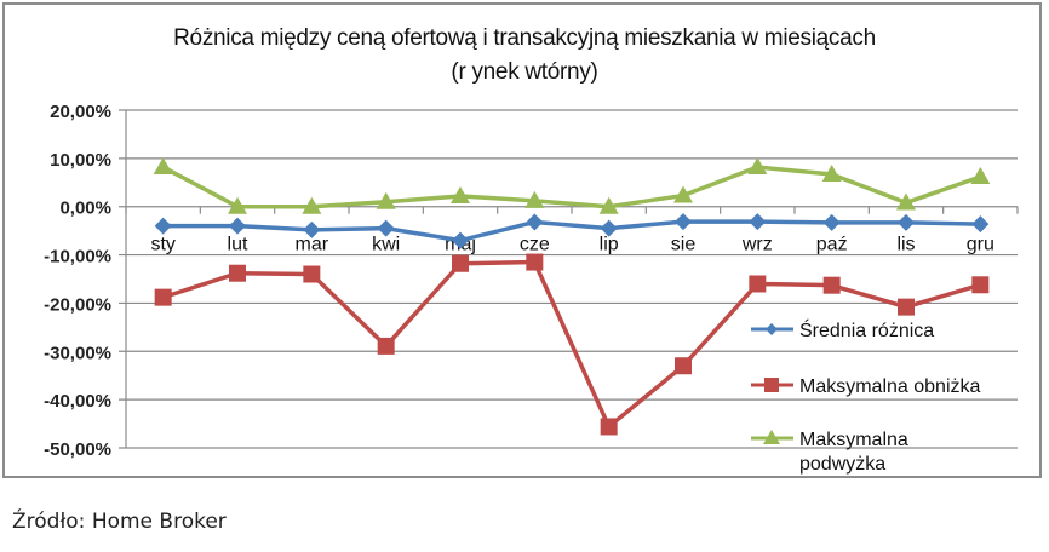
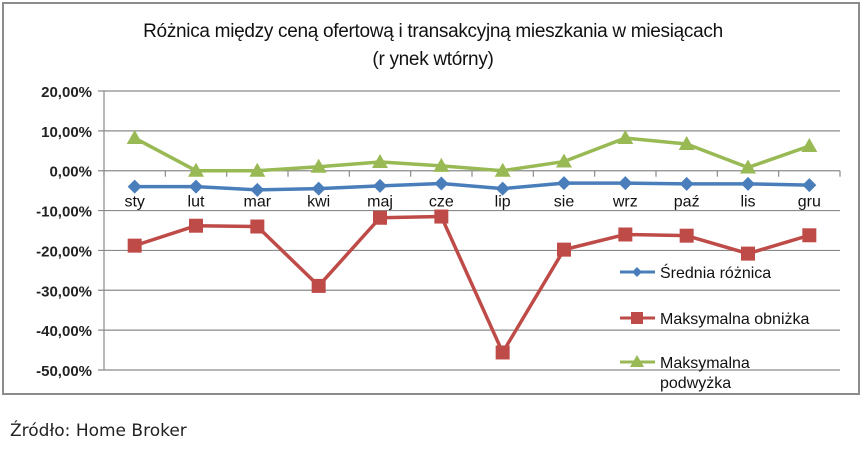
Średnia różnica/maj: -7% -> -4%
Maksymalna obniżka/sie: -33% -> -20%
